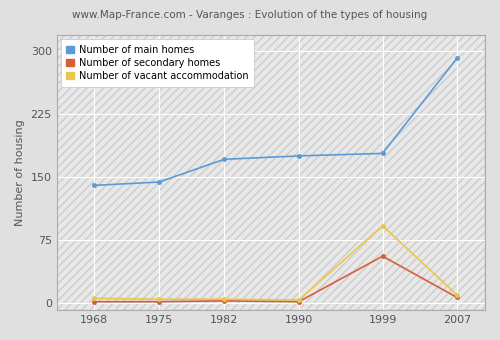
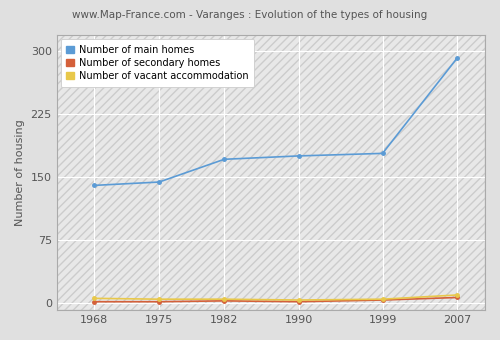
Number of secondary homes/1999: 56 -> 4
Number of vacant accommodation/1999: 92 -> 5
